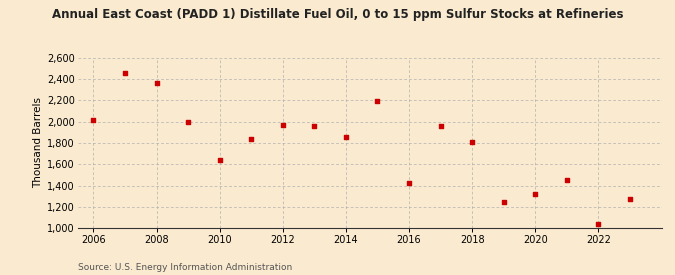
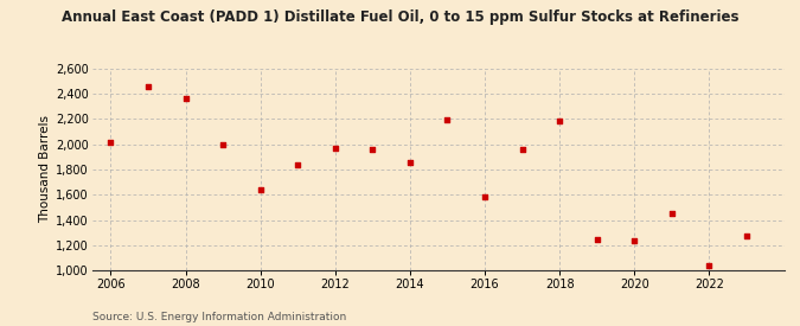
2016: 1,420 -> 1,580
2018: 1,810 -> 2,180
2020: 1,320 -> 1,240
